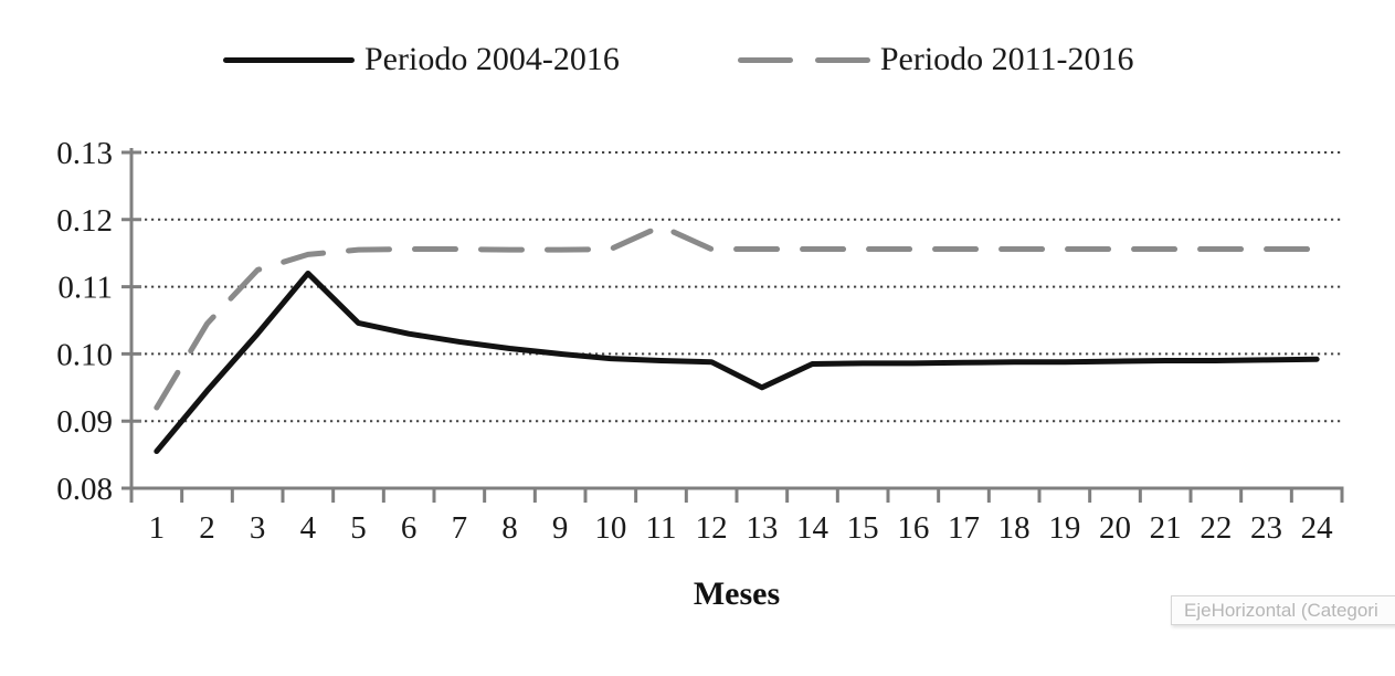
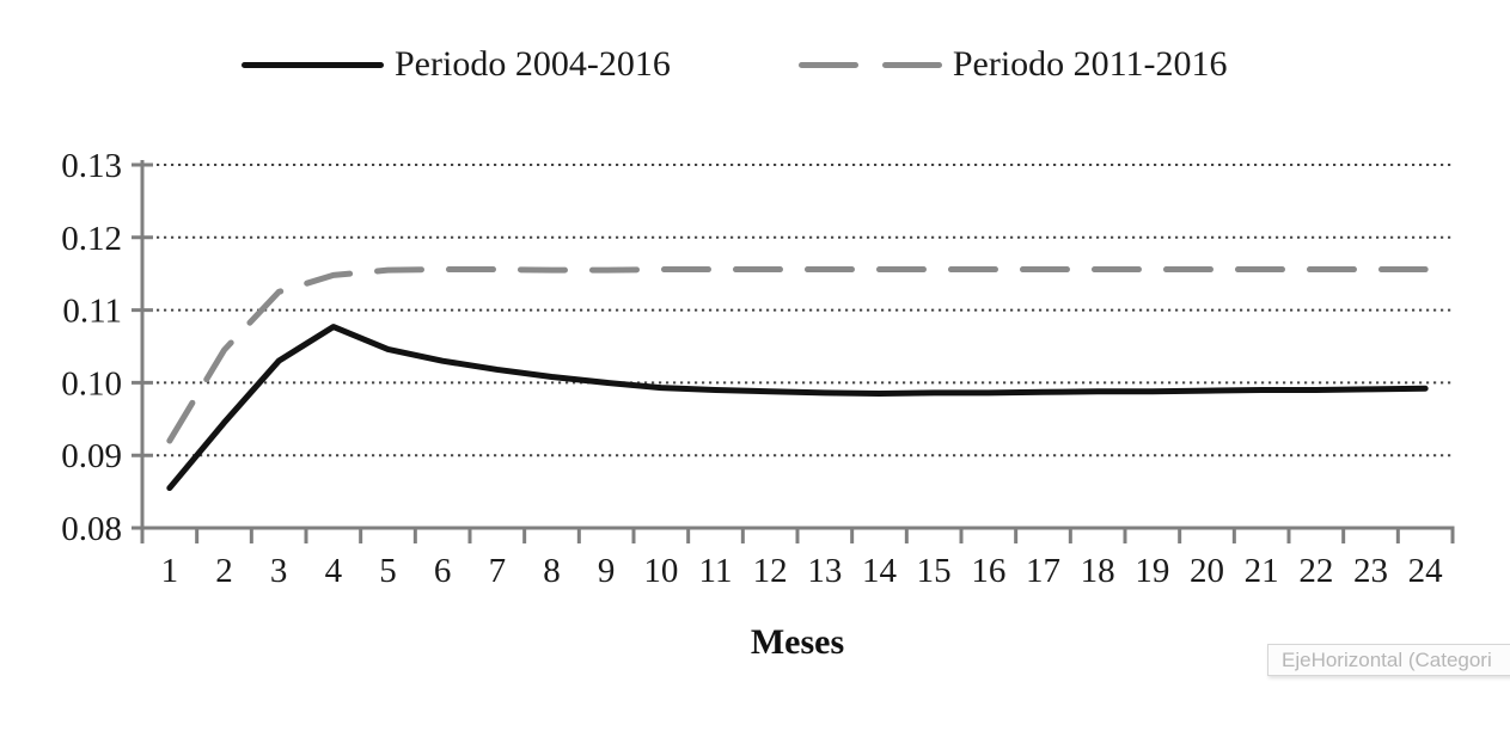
Periodo 2004-2016/4: 0.112 -> 0.108
Periodo 2011-2016/11: 0.119 -> 0.116
Periodo 2004-2016/13: 0.095 -> 0.099
